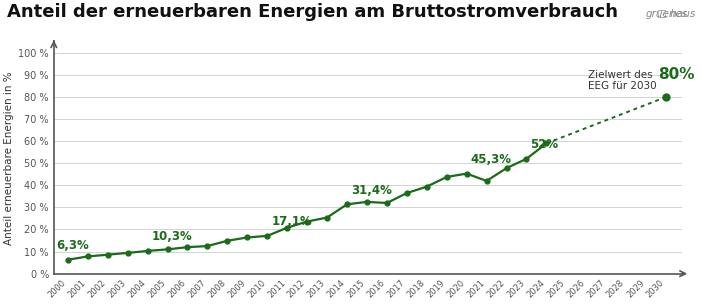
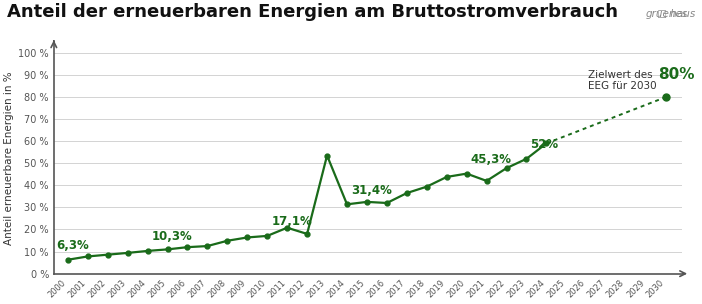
2012: 23.6 % -> 18.0 %
2013: 25.4 % -> 53.5 %
